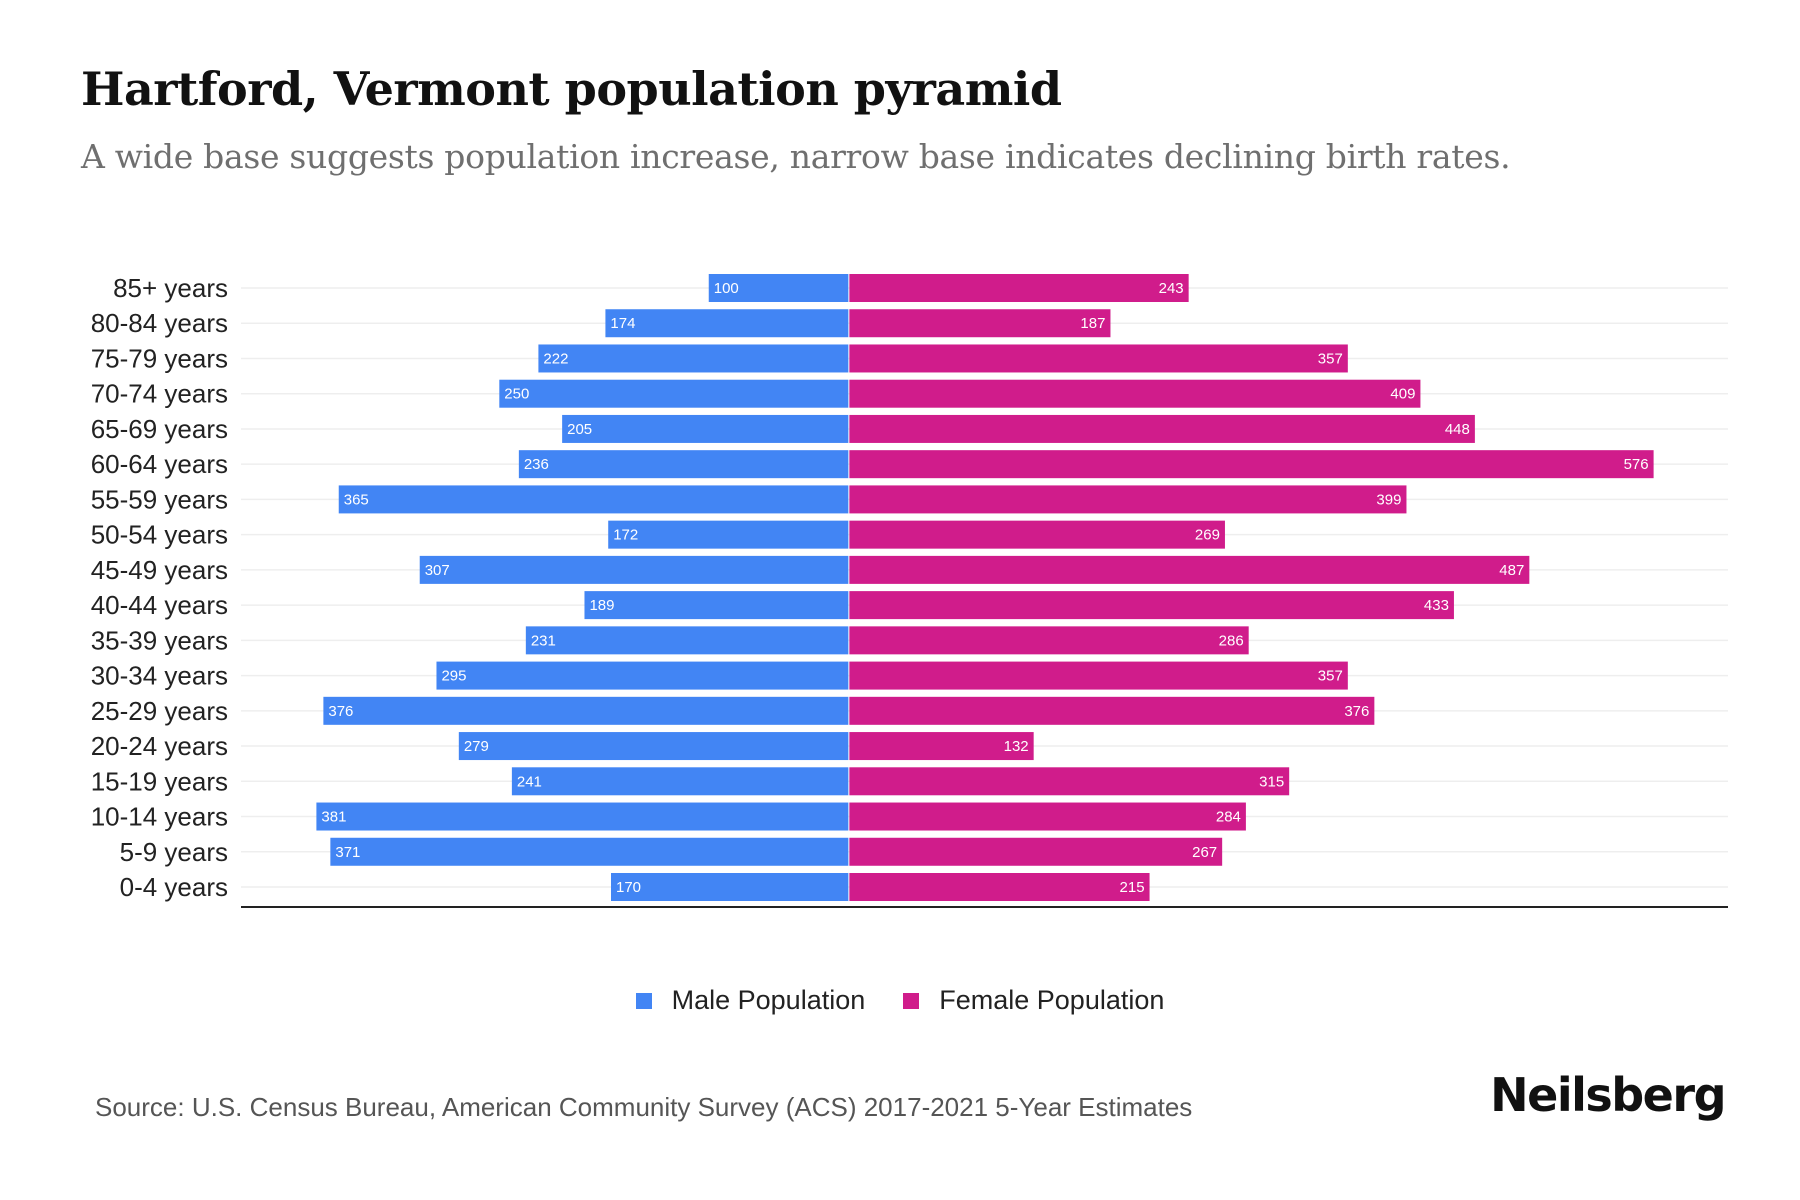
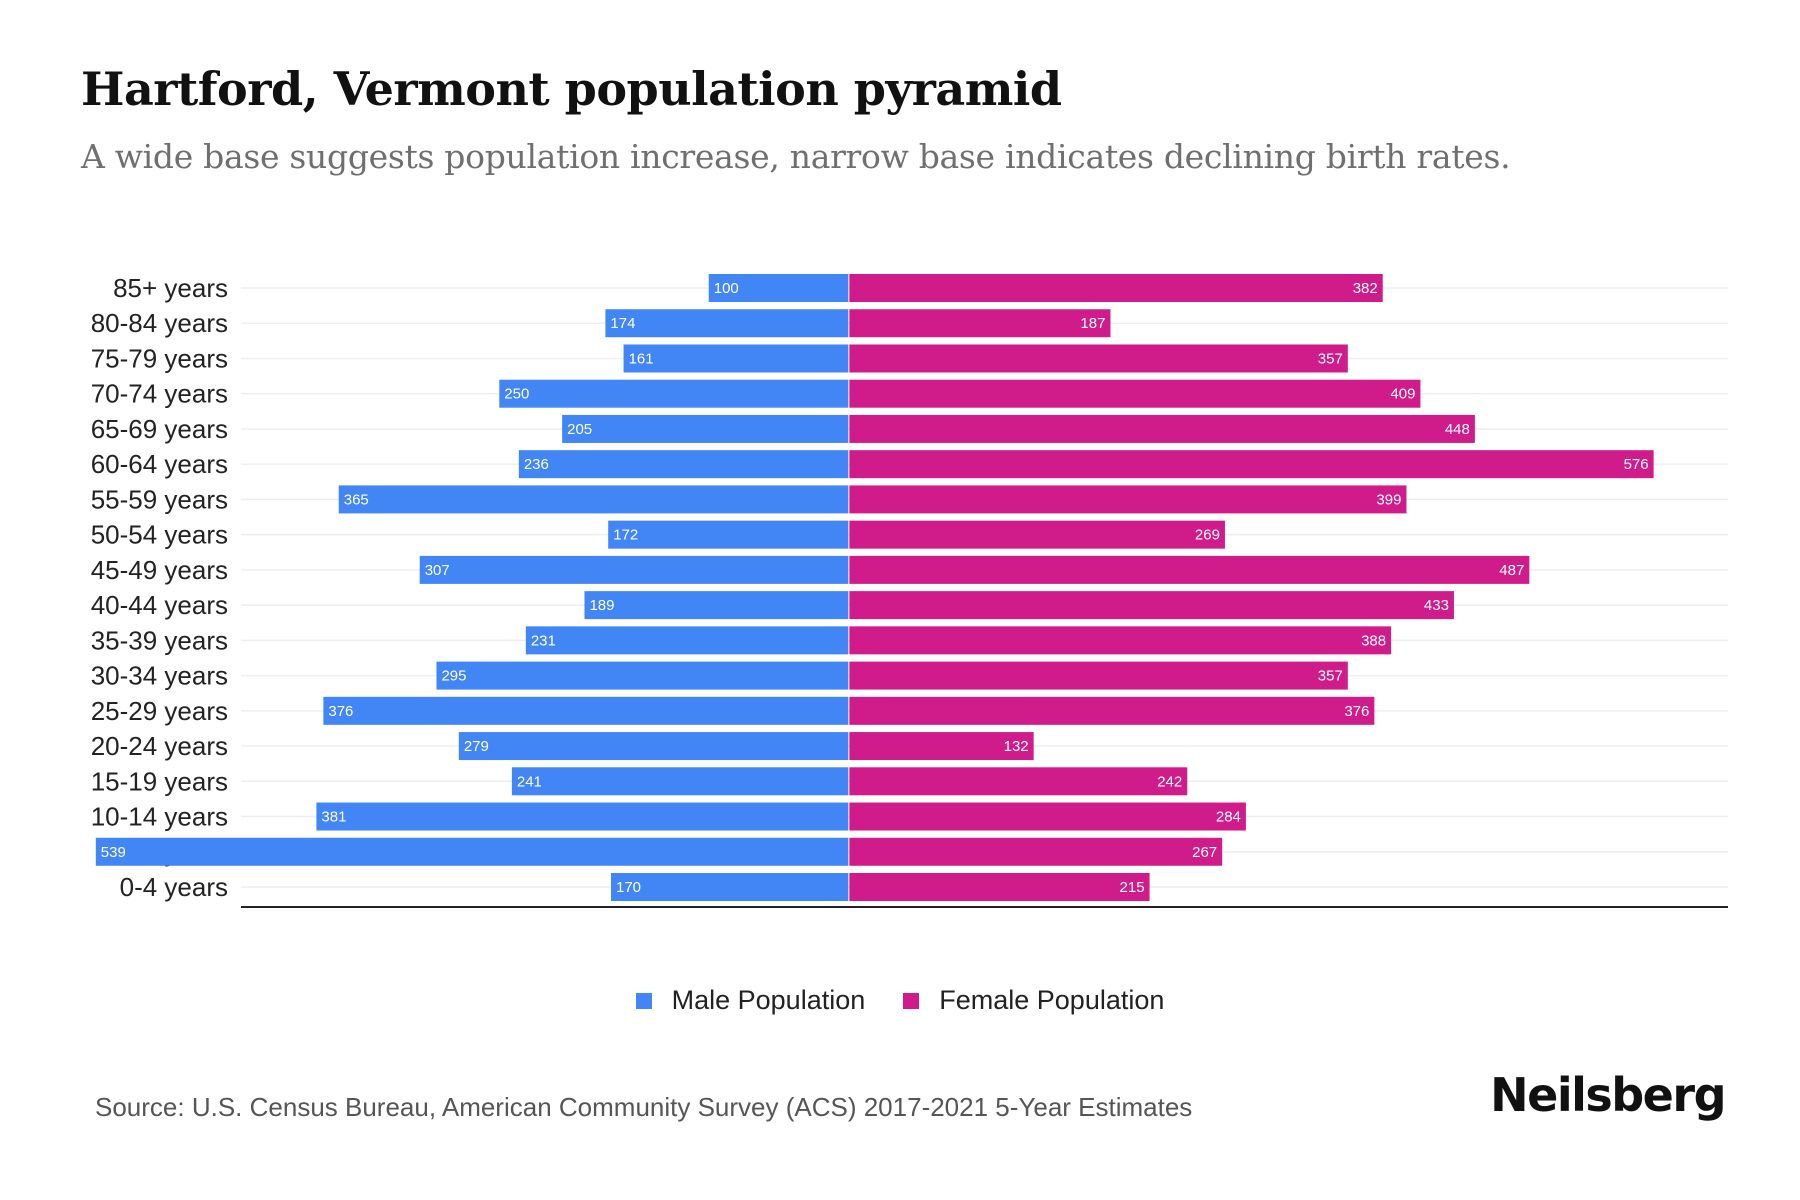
Female Population/85+ years: 243 -> 382
Male Population/75-79 years: 222 -> 161
Female Population/35-39 years: 286 -> 388
Female Population/15-19 years: 315 -> 242
Male Population/5-9 years: 371 -> 539
